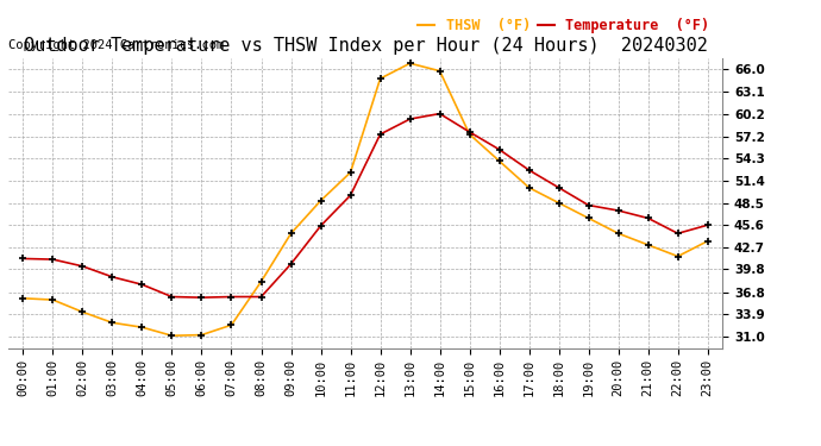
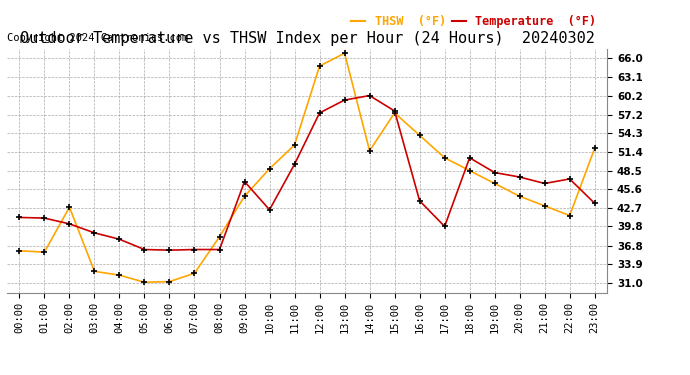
THSW (°F)/02:00: 34.2 -> 42.8
Temperature (°F)/09:00: 40.5 -> 46.8
Temperature (°F)/10:00: 45.5 -> 42.4
THSW (°F)/14:00: 65.8 -> 51.6
Temperature (°F)/16:00: 55.5 -> 43.8
Temperature (°F)/17:00: 52.8 -> 39.8
Temperature (°F)/22:00: 44.5 -> 47.2
THSW (°F)/23:00: 43.5 -> 52.0
Temperature (°F)/23:00: 45.6 -> 43.4
